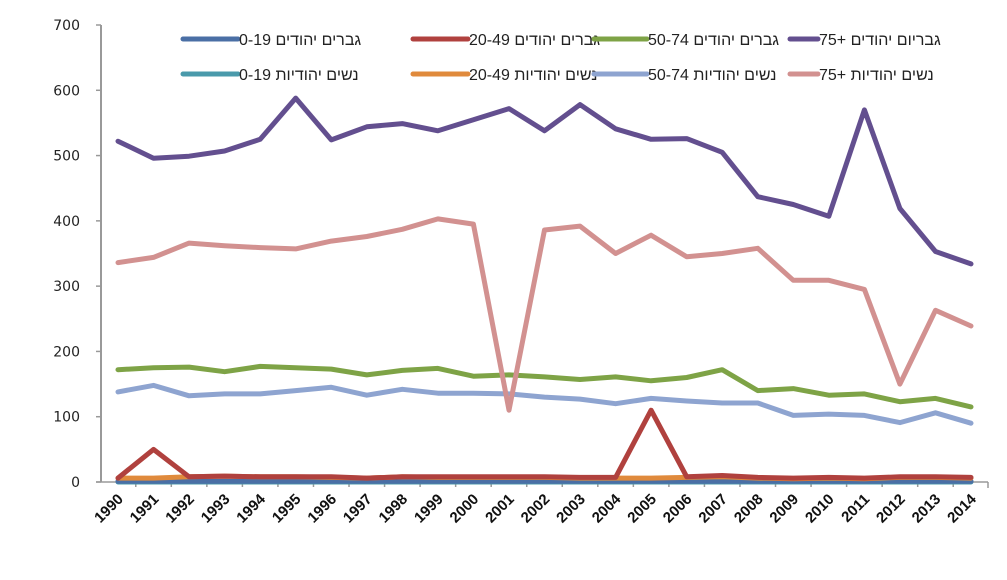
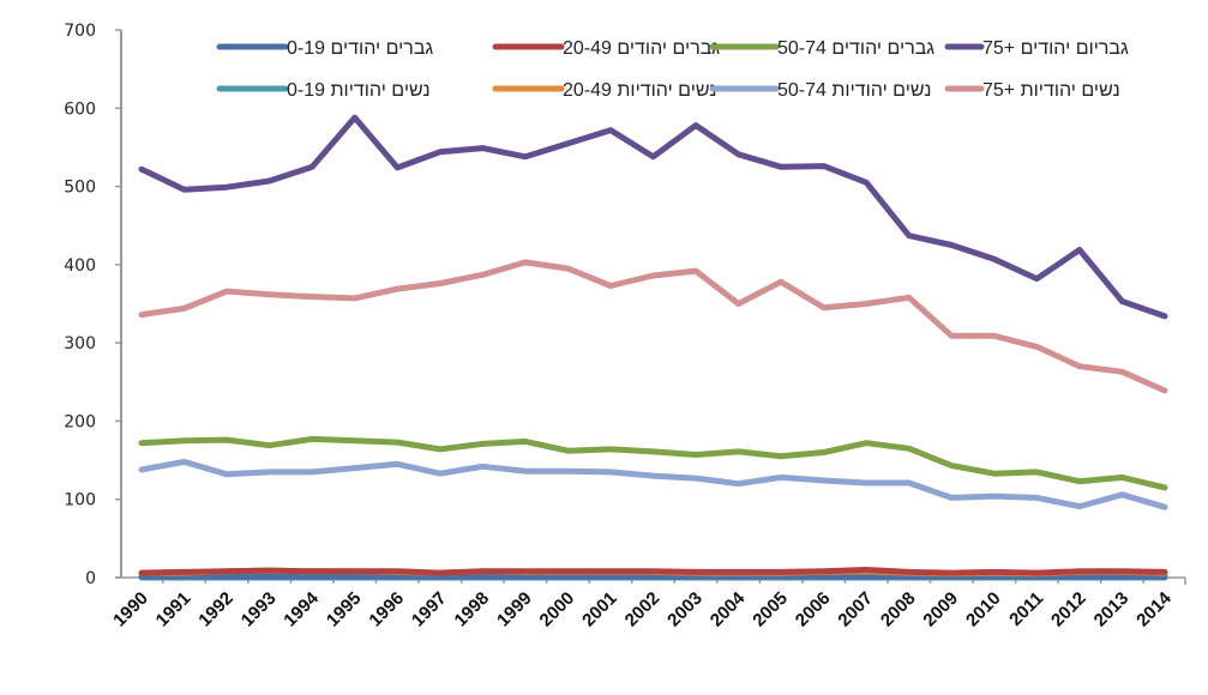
גברים יהודים 20-49/1991: 50 -> 10
נשים יהודיות +75/2001: 110 -> 370
גברים יהודים 20-49/2005: 110 -> 10
גברים יהודים 50-74/2008: 140 -> 160
גבריום יהודים +75/2011: 570 -> 380
נשים יהודיות +75/2012: 150 -> 270
